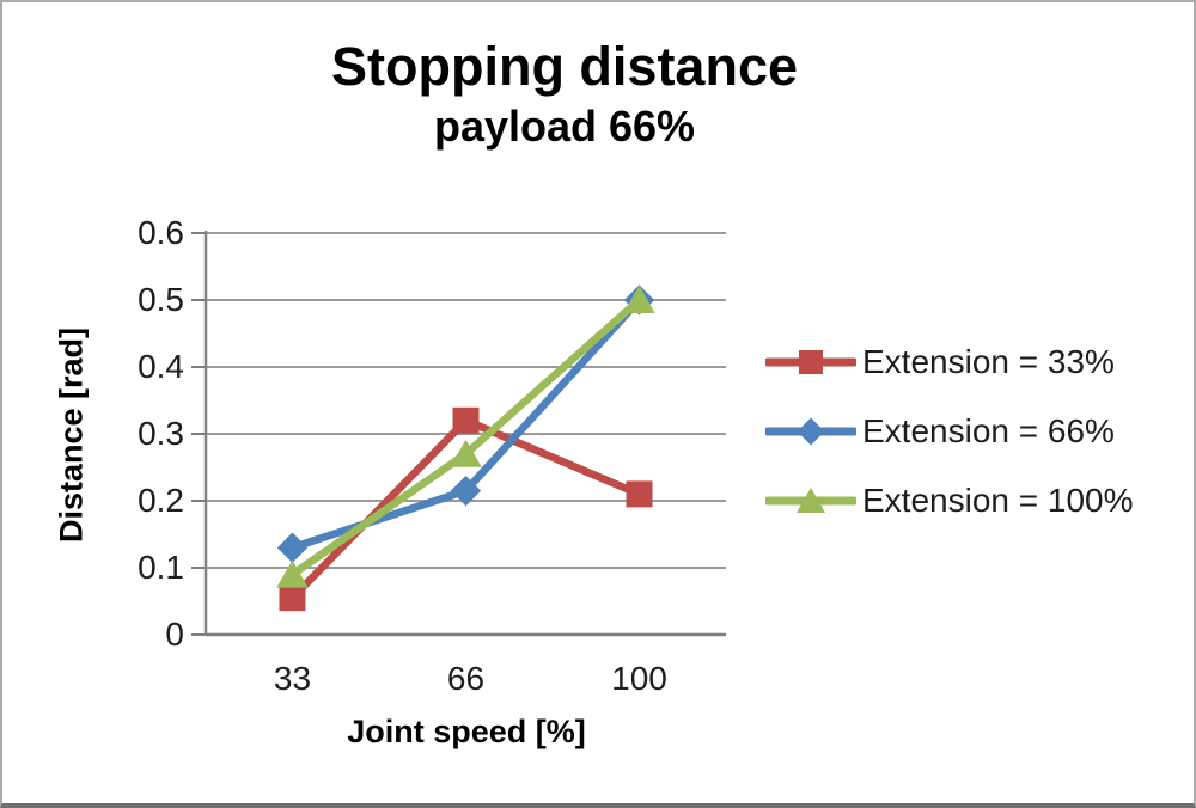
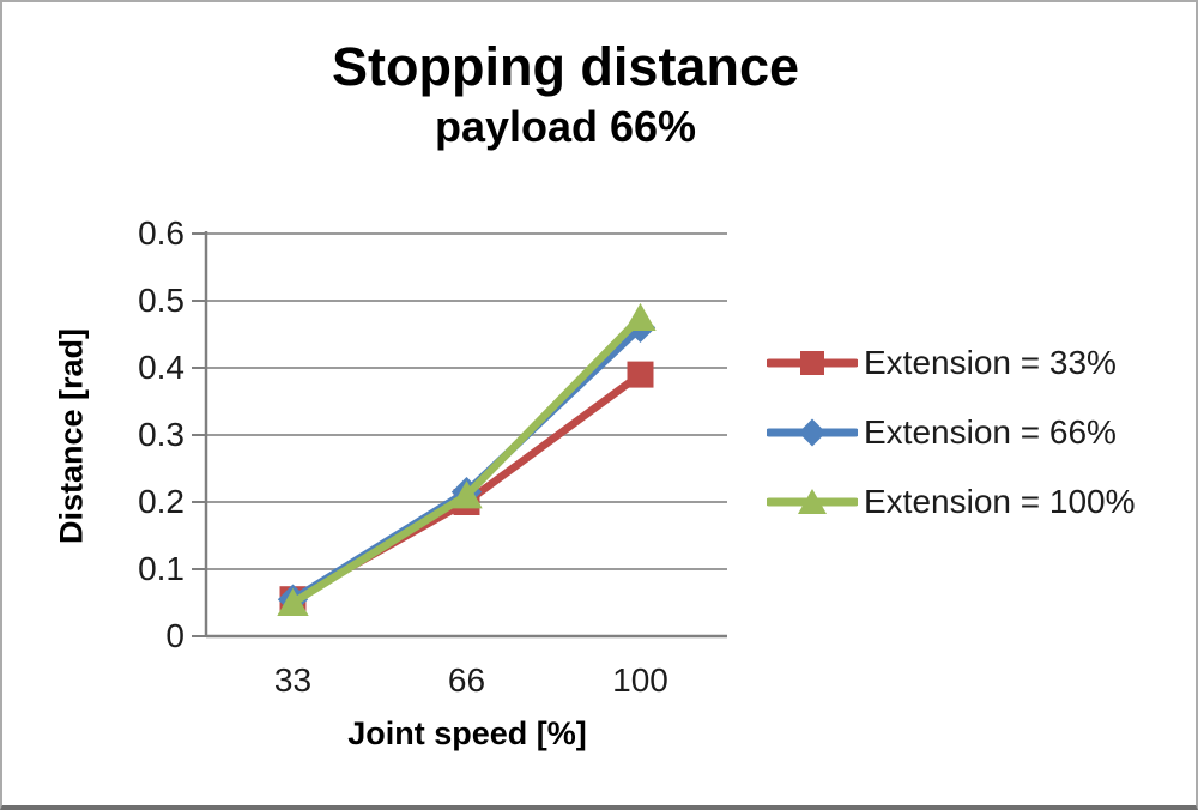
Extension = 66%/33: 0.13 -> 0.06
Extension = 100%/33: 0.09 -> 0.05
Extension = 33%/66: 0.32 -> 0.20
Extension = 100%/66: 0.27 -> 0.21
Extension = 33%/100: 0.21 -> 0.39
Extension = 66%/100: 0.50 -> 0.46
Extension = 100%/100: 0.50 -> 0.47
